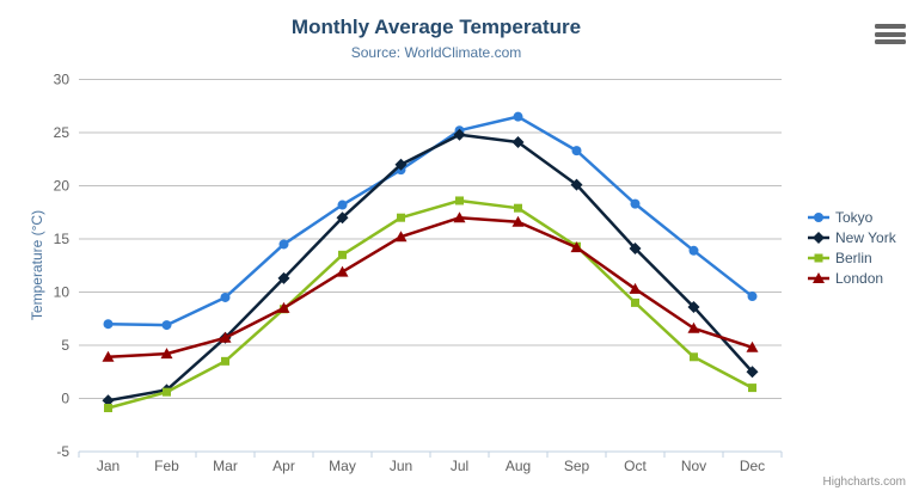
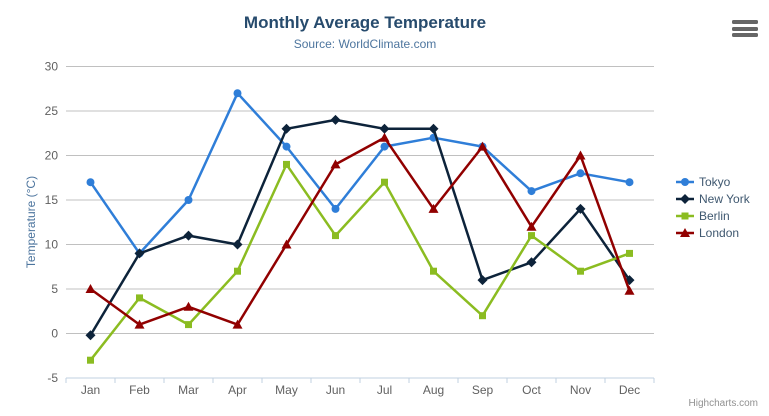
Tokyo/Jan: 7 -> 17
Berlin/Jan: -1 -> -3
London/Jan: 4 -> 5
Tokyo/Feb: 7 -> 9
New York/Feb: 1 -> 9
Berlin/Feb: 1 -> 4
London/Feb: 4 -> 1
Tokyo/Mar: 10 -> 15
New York/Mar: 6 -> 11
Berlin/Mar: 4 -> 1
London/Mar: 6 -> 3
Tokyo/Apr: 14 -> 27
New York/Apr: 11 -> 10
Berlin/Apr: 8 -> 7
London/Apr: 8 -> 1
Tokyo/May: 18 -> 21
New York/May: 17 -> 23
Berlin/May: 14 -> 19
London/May: 12 -> 10
Tokyo/Jun: 22 -> 14
New York/Jun: 22 -> 24
Berlin/Jun: 17 -> 11
London/Jun: 15 -> 19
Tokyo/Jul: 25 -> 21
New York/Jul: 25 -> 23
Berlin/Jul: 19 -> 17
London/Jul: 17 -> 22
Tokyo/Aug: 26 -> 22
New York/Aug: 24 -> 23
Berlin/Aug: 18 -> 7
London/Aug: 17 -> 14
Tokyo/Sep: 23 -> 21
New York/Sep: 20 -> 6
Berlin/Sep: 14 -> 2
London/Sep: 14 -> 21
Tokyo/Oct: 18 -> 16
New York/Oct: 14 -> 8
Berlin/Oct: 9 -> 11
London/Oct: 10 -> 12
Tokyo/Nov: 14 -> 18
New York/Nov: 9 -> 14
Berlin/Nov: 4 -> 7
London/Nov: 7 -> 20
Tokyo/Dec: 10 -> 17
New York/Dec: 2 -> 6
Berlin/Dec: 1 -> 9
